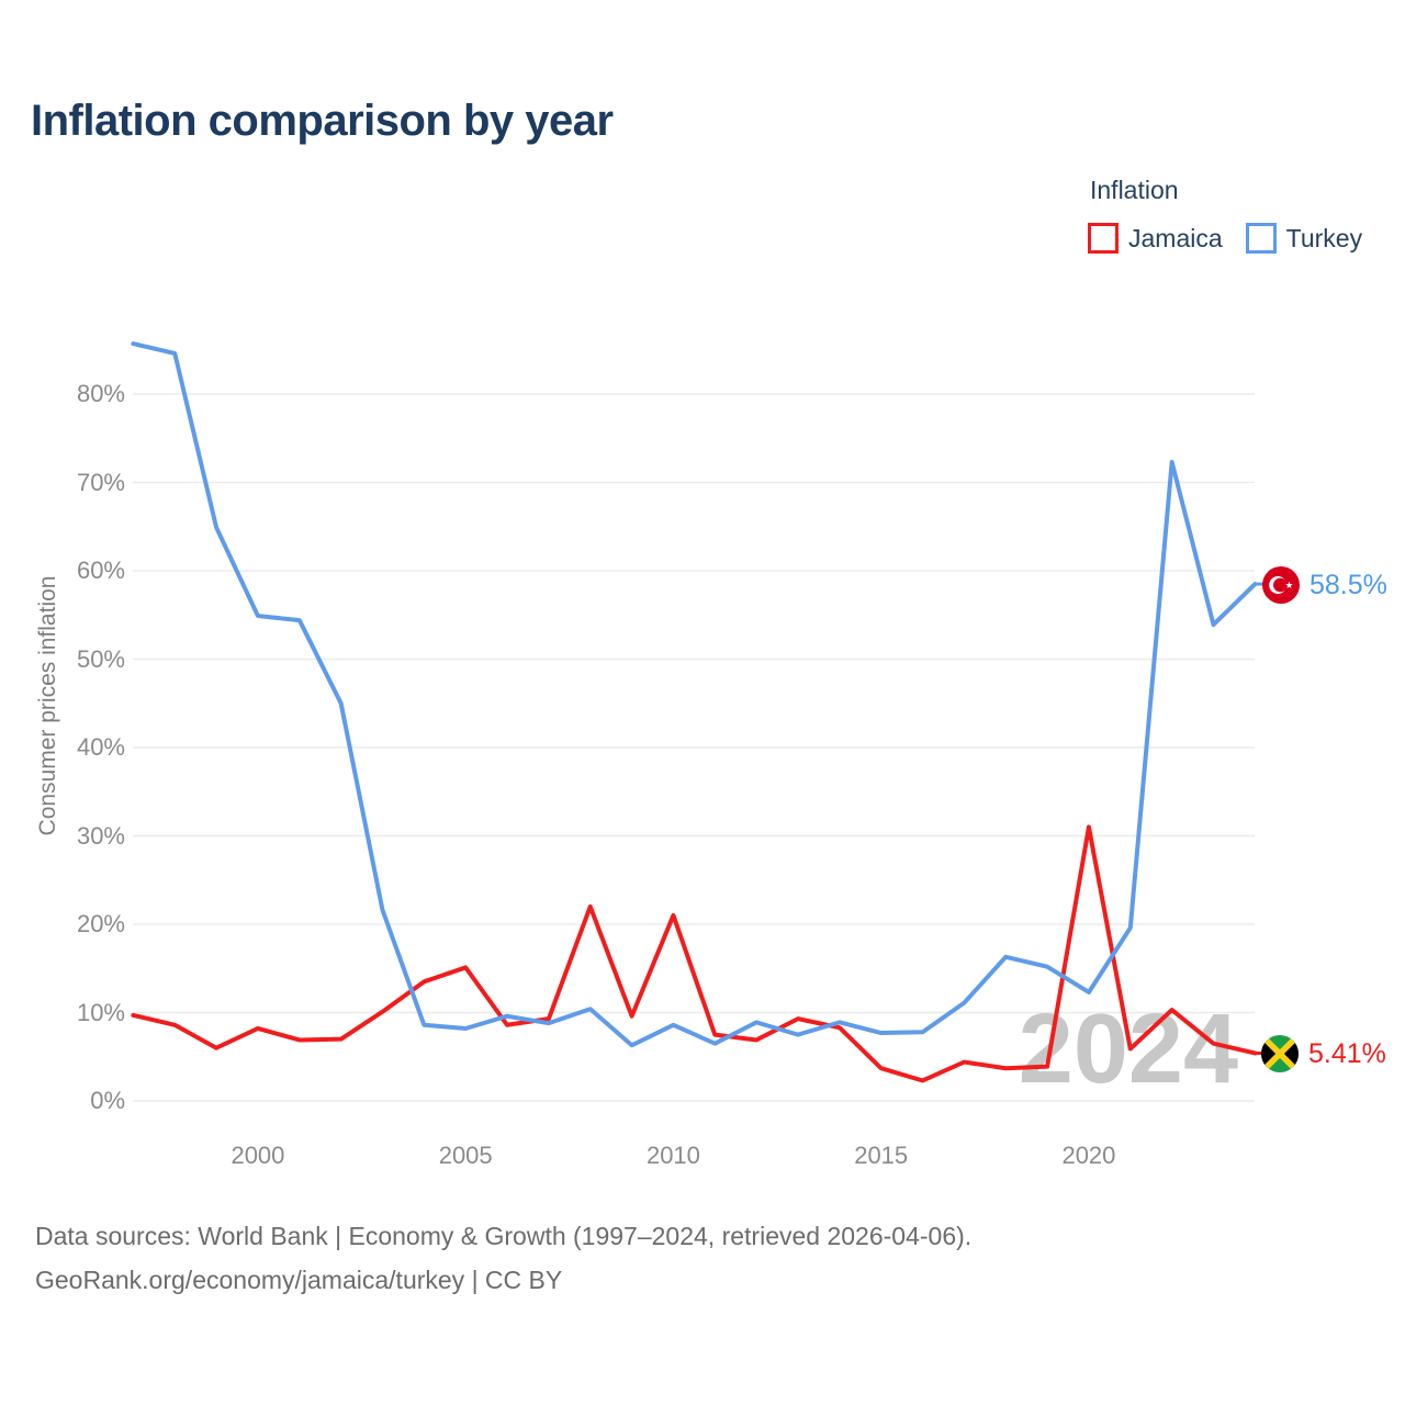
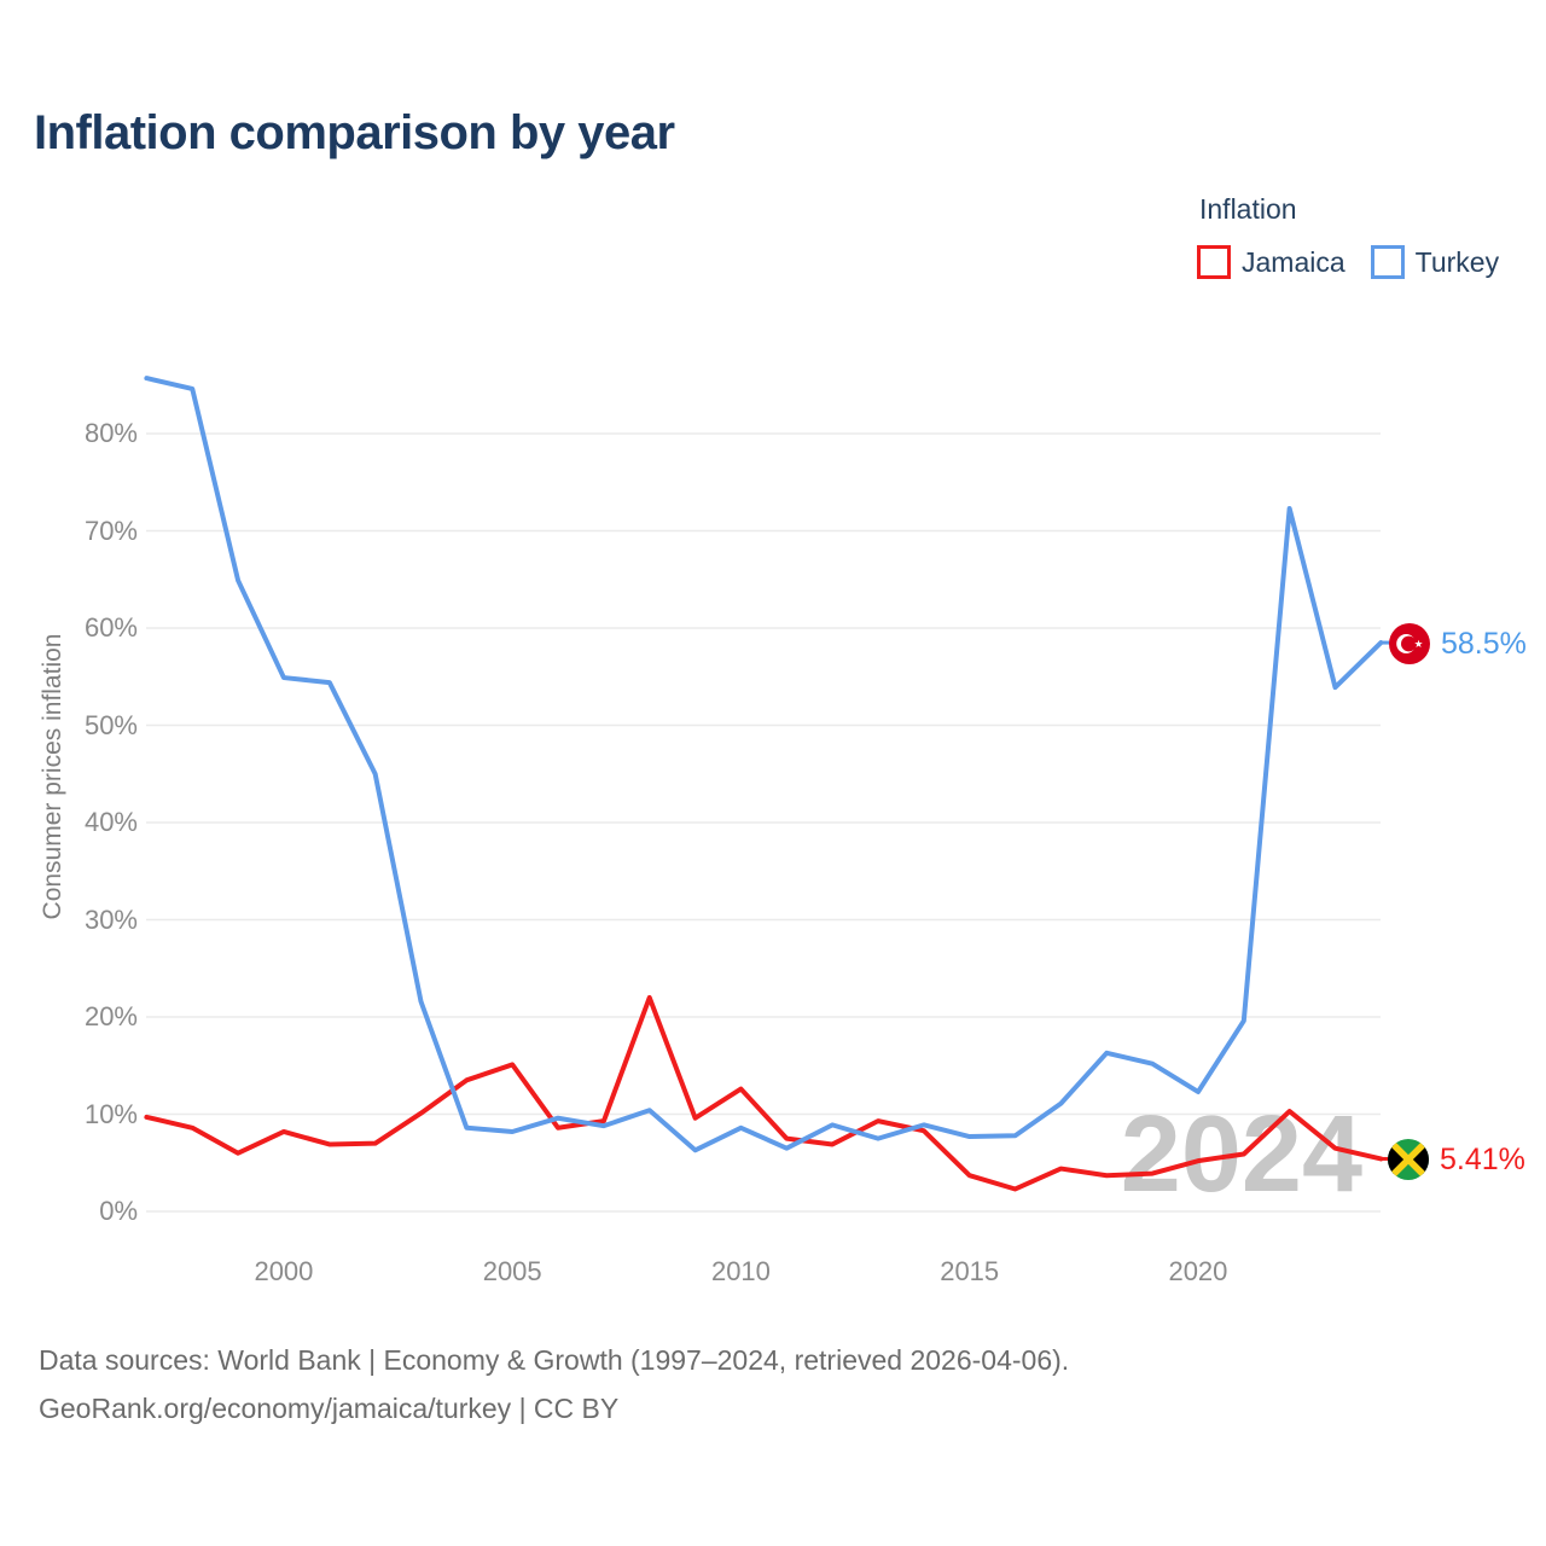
Jamaica/2010: 21% -> 13%
Jamaica/2020: 31% -> 5%
